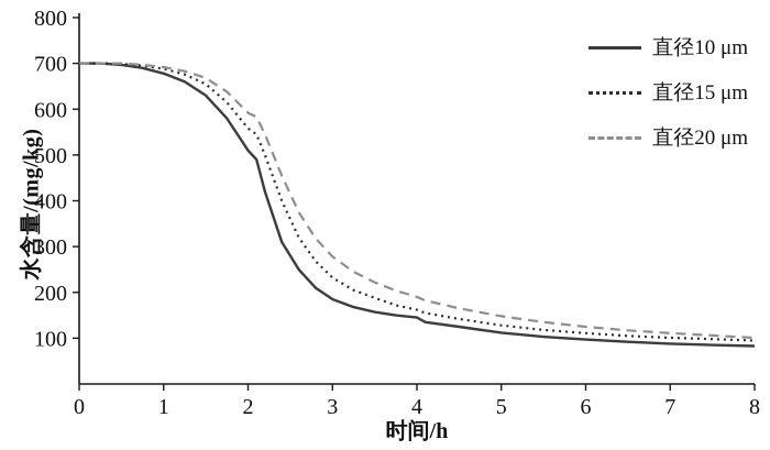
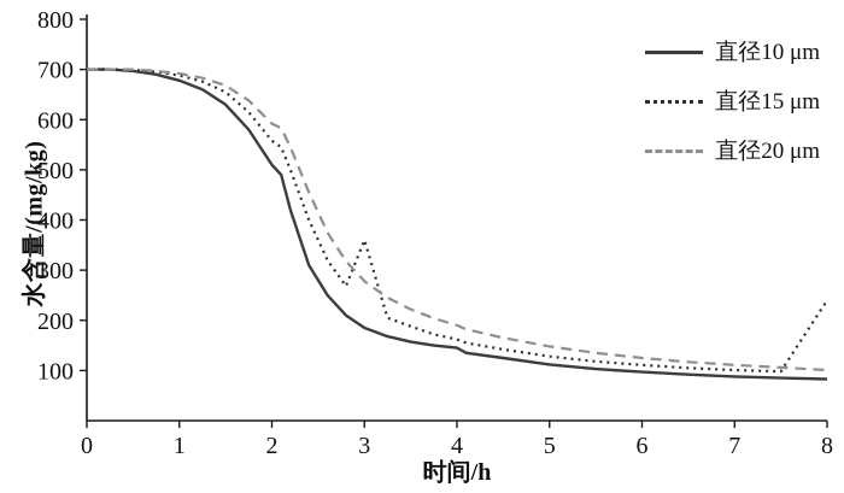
直径15 μm/3: 230 -> 360
直径15 μm/8: 100 -> 240
